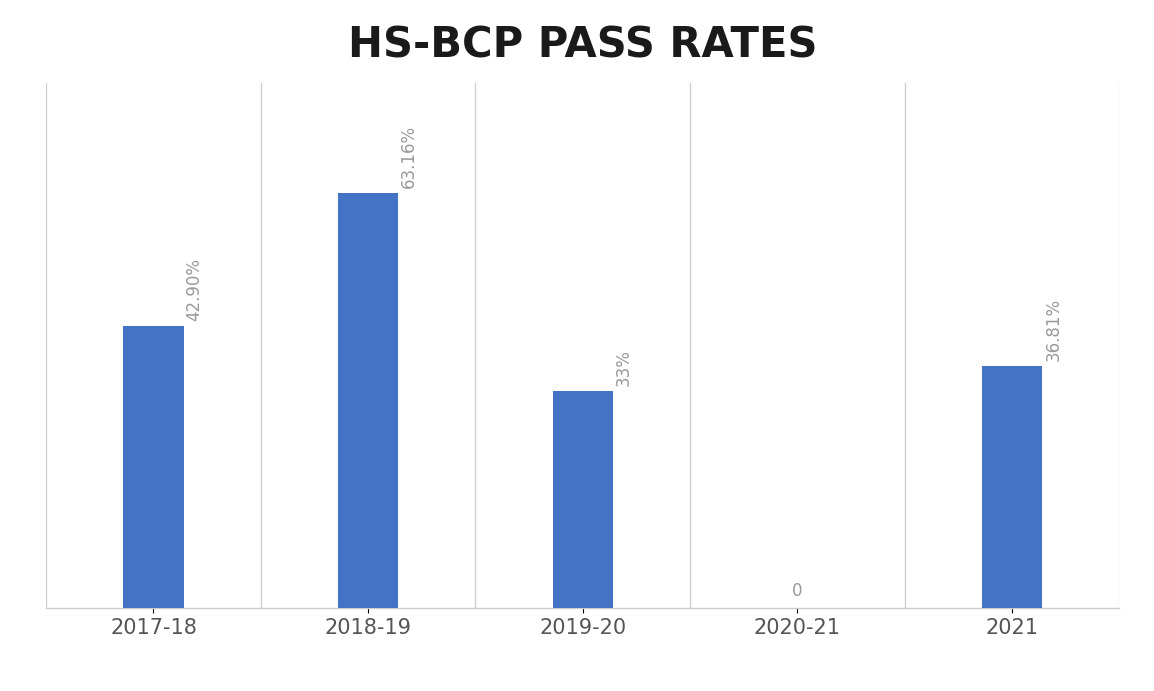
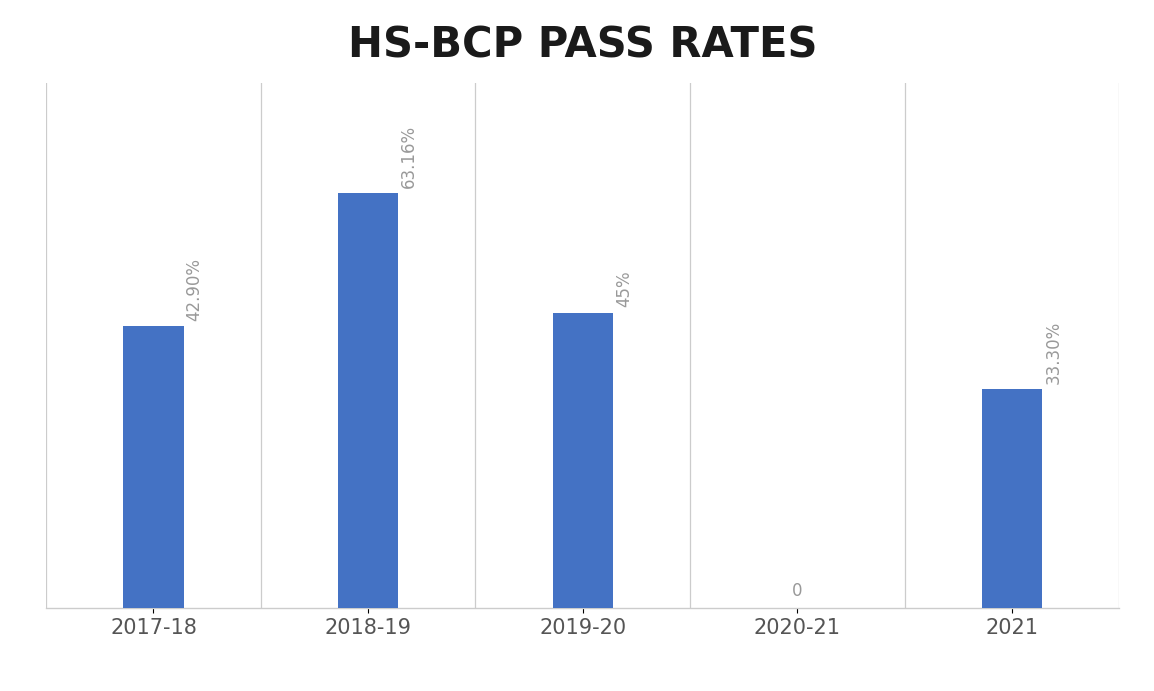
2019-20: 33% -> 45%
2021: 36.81% -> 33.30%
